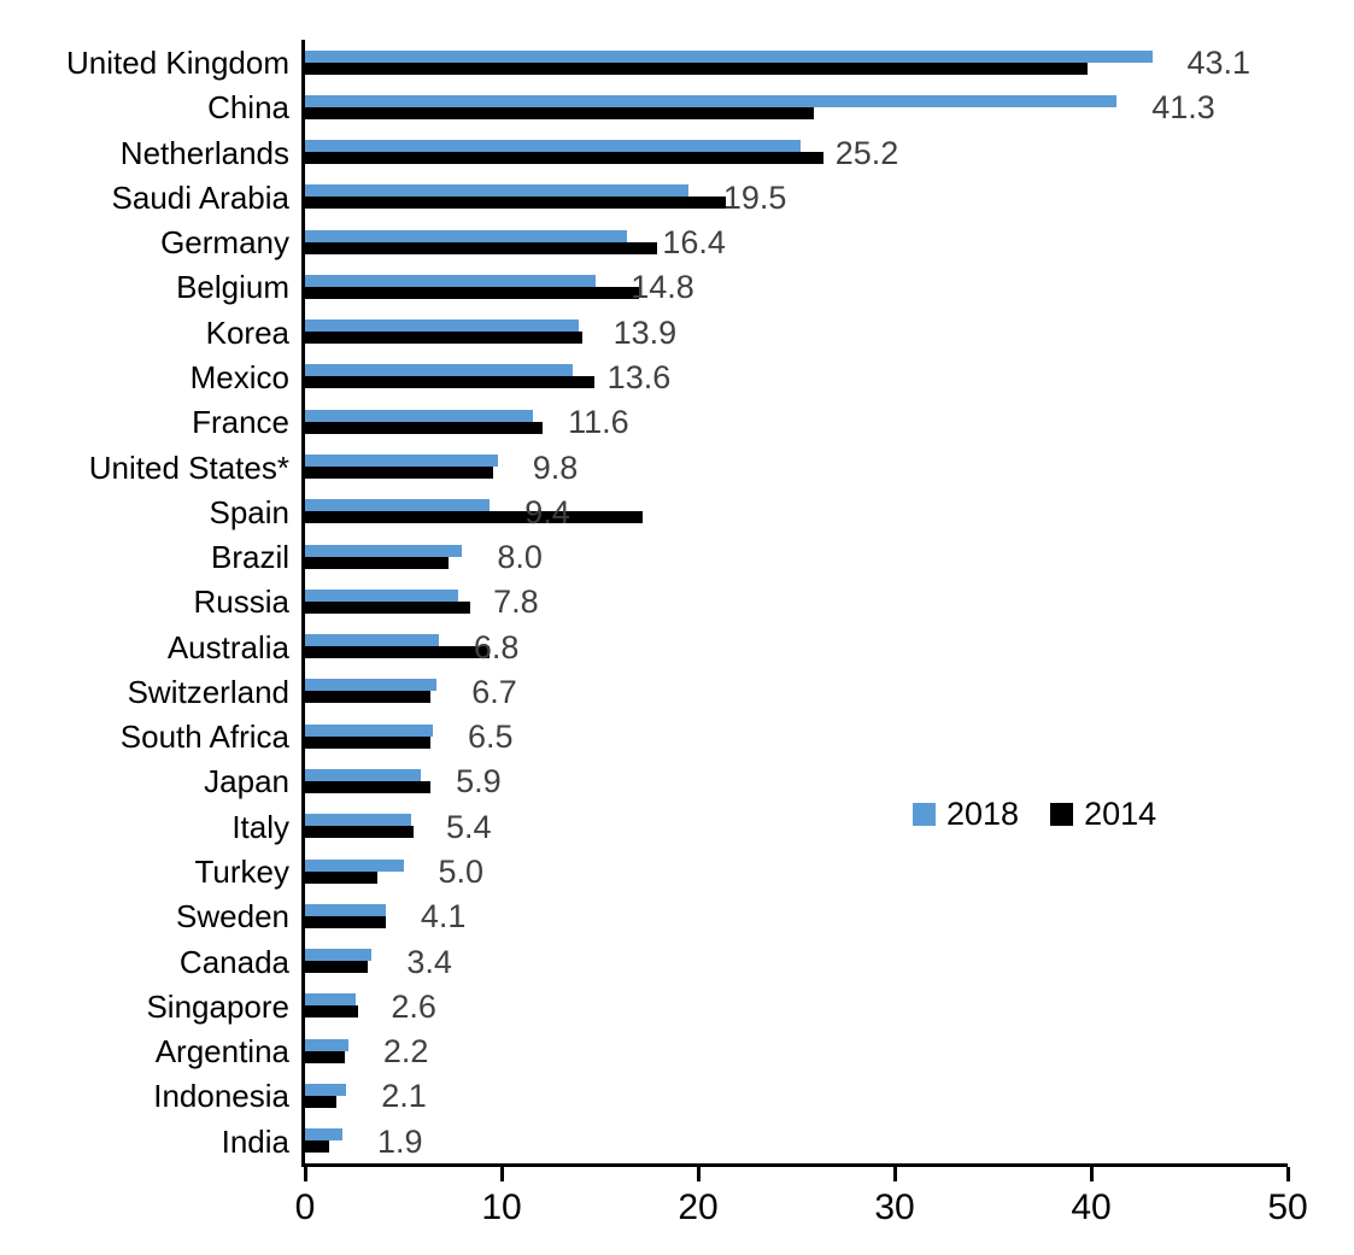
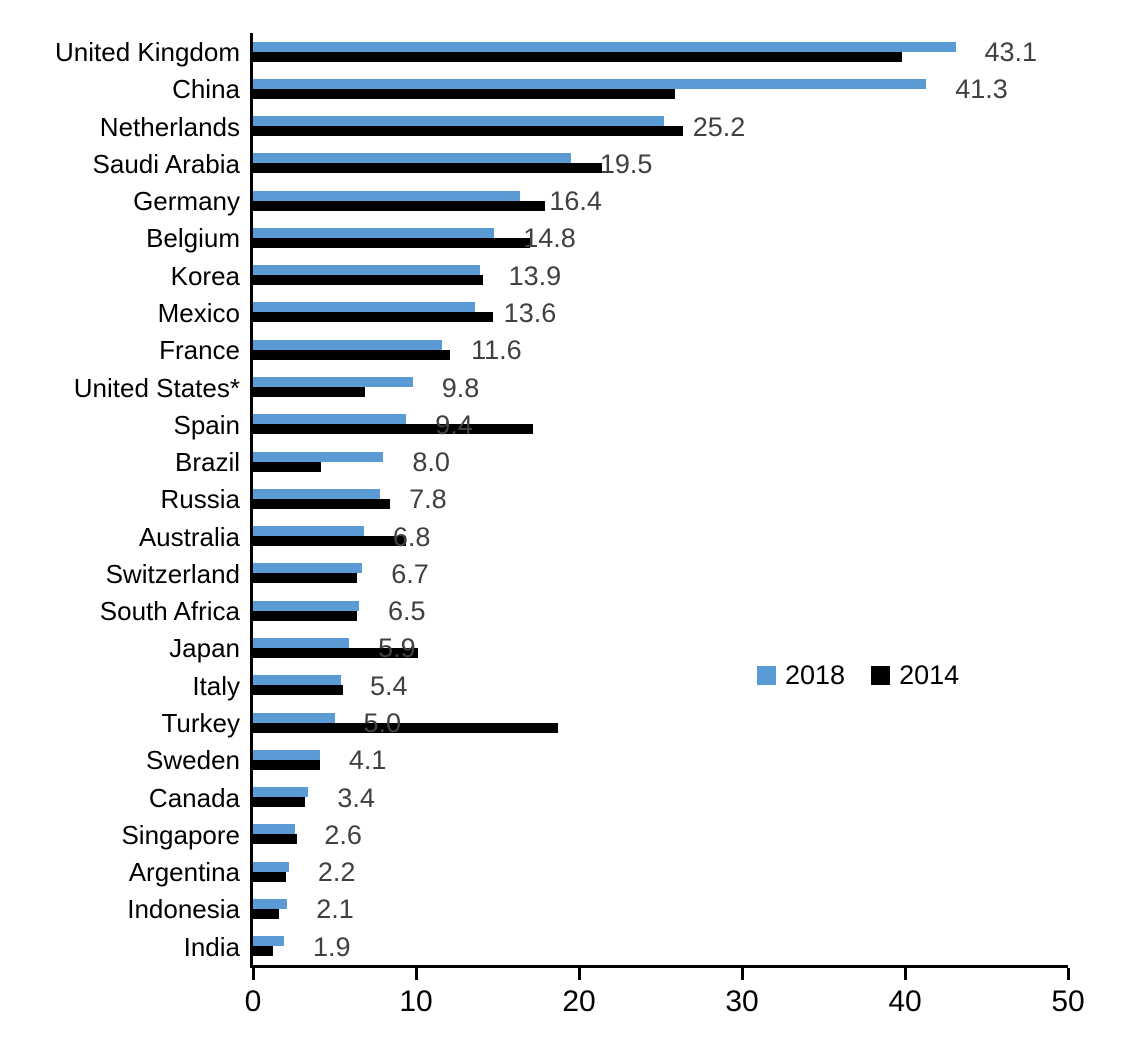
2014/United States*: 9.6 -> 6.9
2014/Brazil: 7.3 -> 4.2
2014/Japan: 6.4 -> 10.1
2014/Turkey: 3.7 -> 18.7
